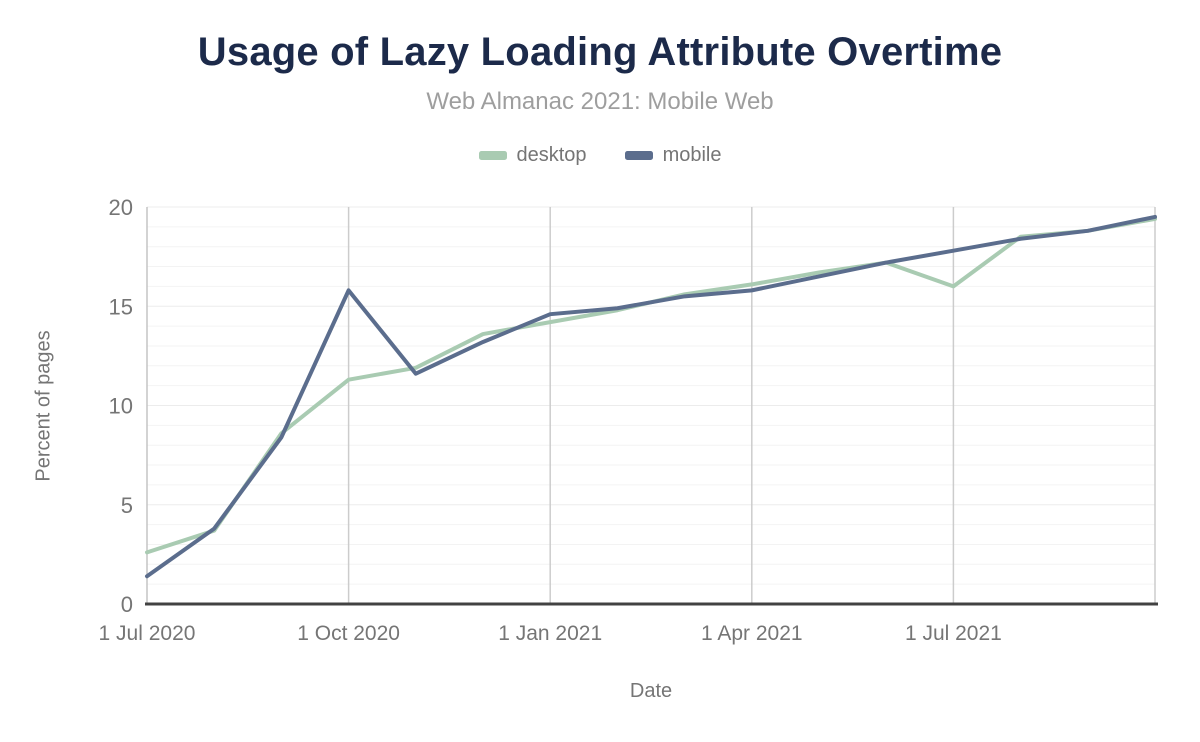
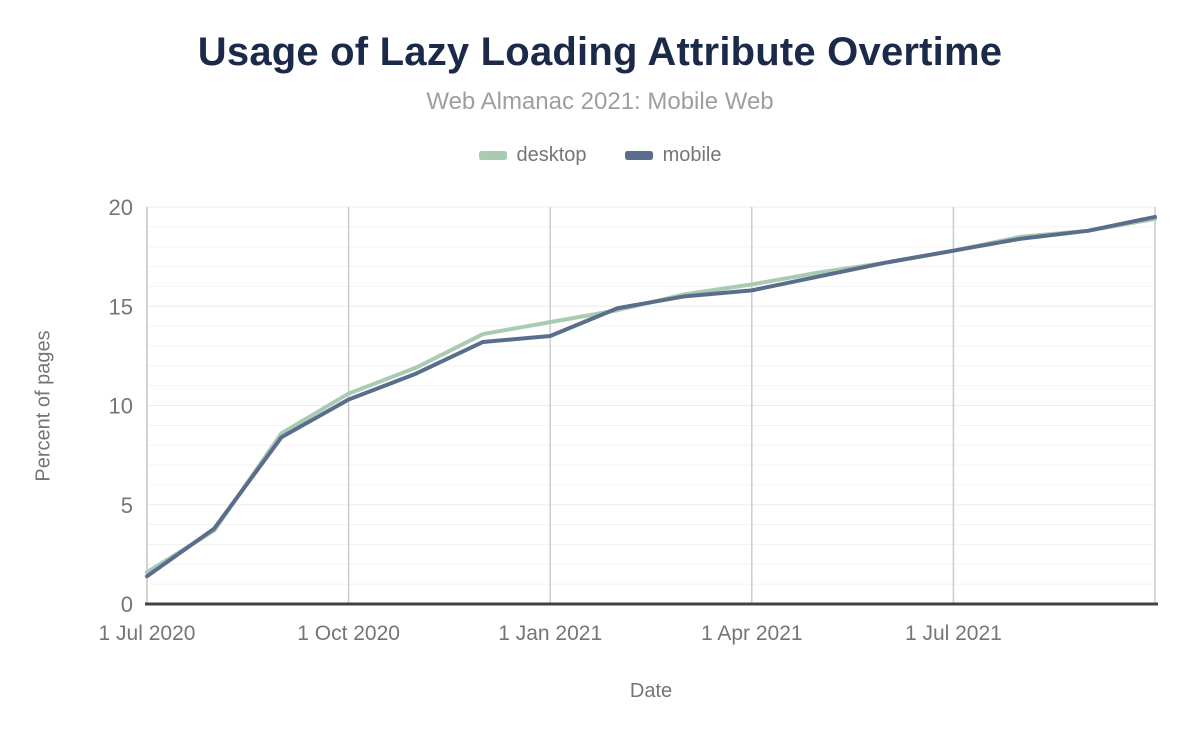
desktop/1 Jul 2020: 2.6 -> 1.6
desktop/1 Oct 2020: 11.3 -> 10.6
mobile/1 Oct 2020: 15.8 -> 10.3
mobile/1 Jan 2021: 14.6 -> 13.5
desktop/1 Jul 2021: 16.0 -> 17.8
